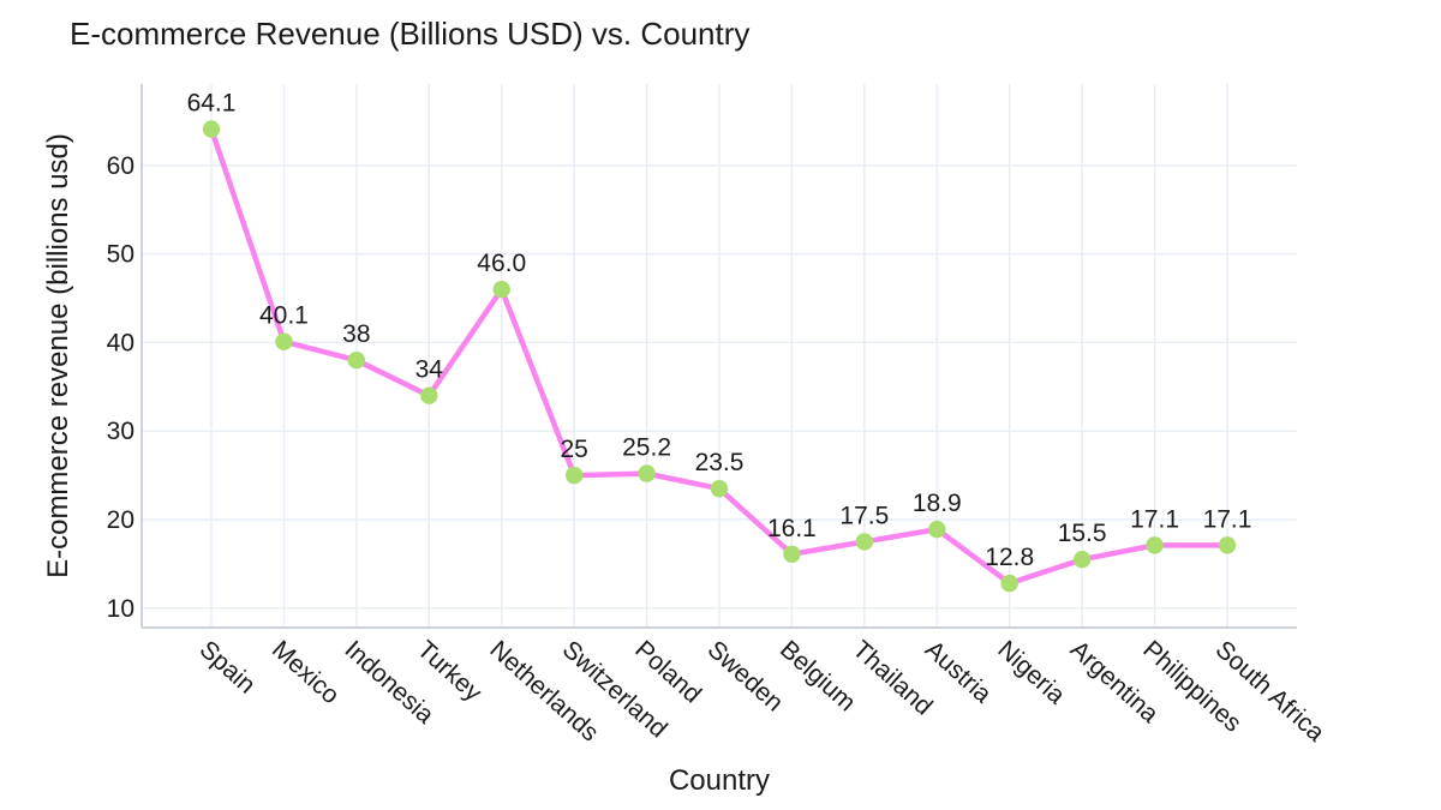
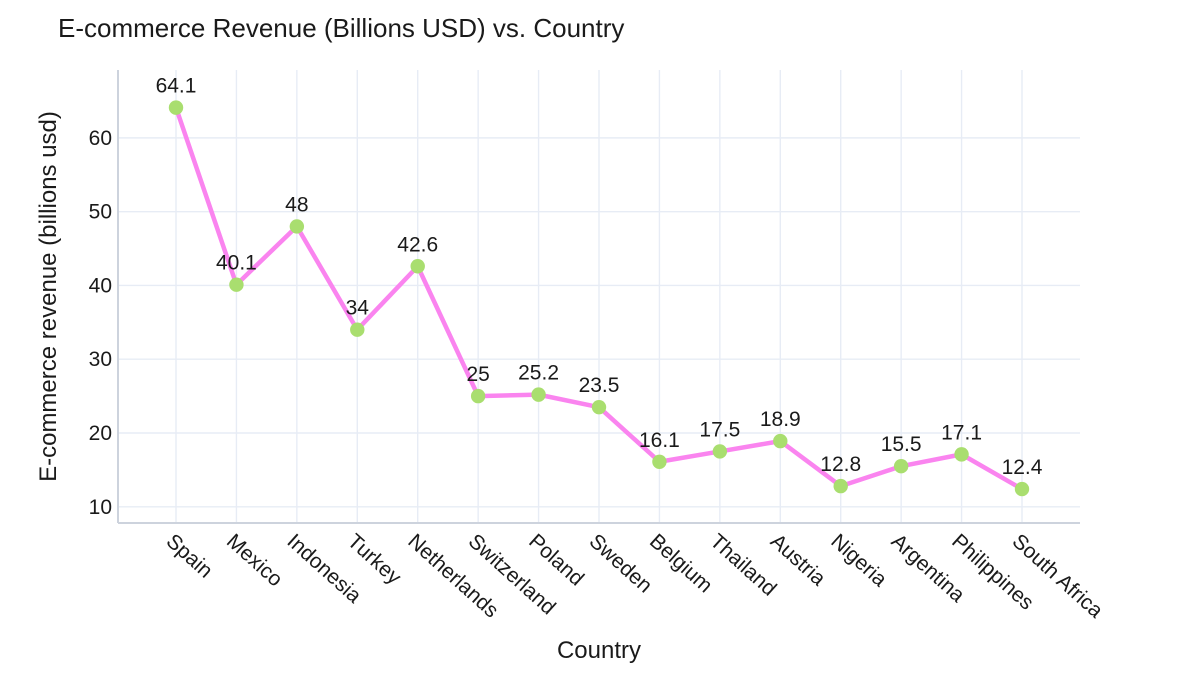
Indonesia: 38 -> 48
Netherlands: 46.0 -> 42.6
South Africa: 17.1 -> 12.4
